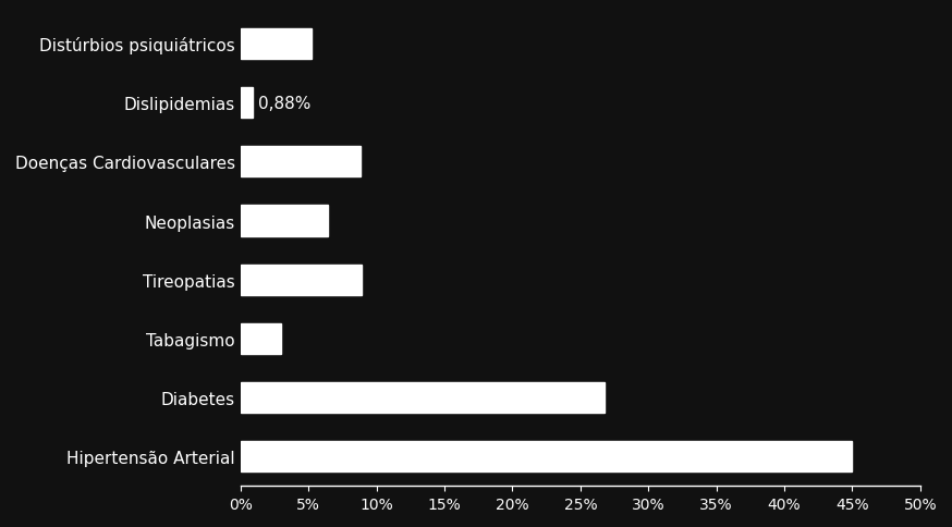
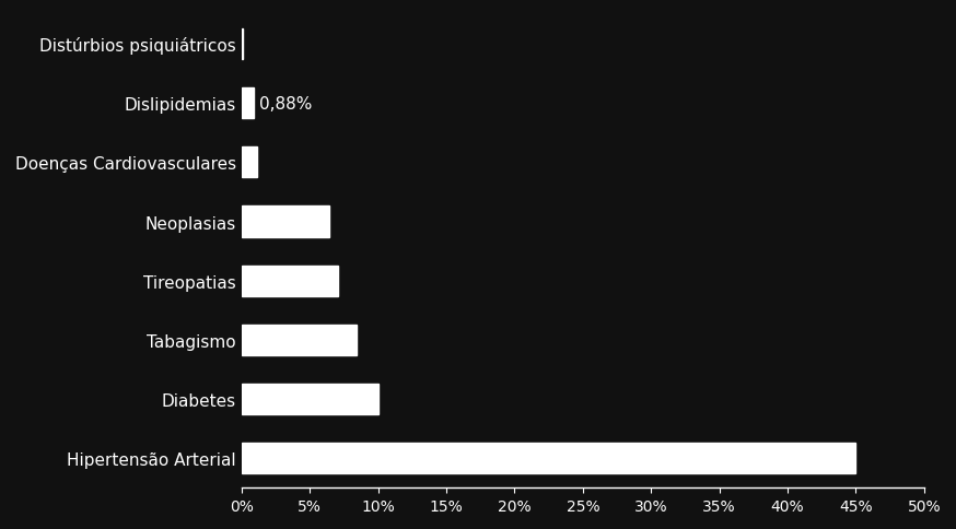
Distúrbios psiquiátricos: 5.2% -> 0.1%
Doenças Cardiovasculares: 8.8% -> 1.2%
Tireopatias: 8.9% -> 7.1%
Tabagismo: 3.0% -> 8.4%
Diabetes: 26.8% -> 10.0%
